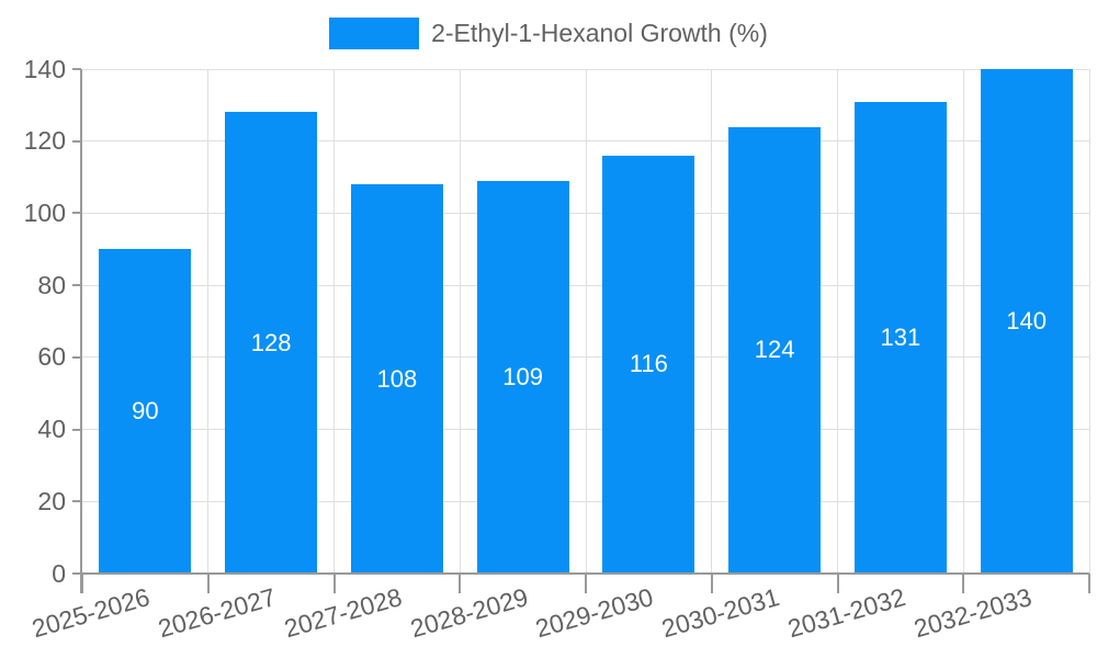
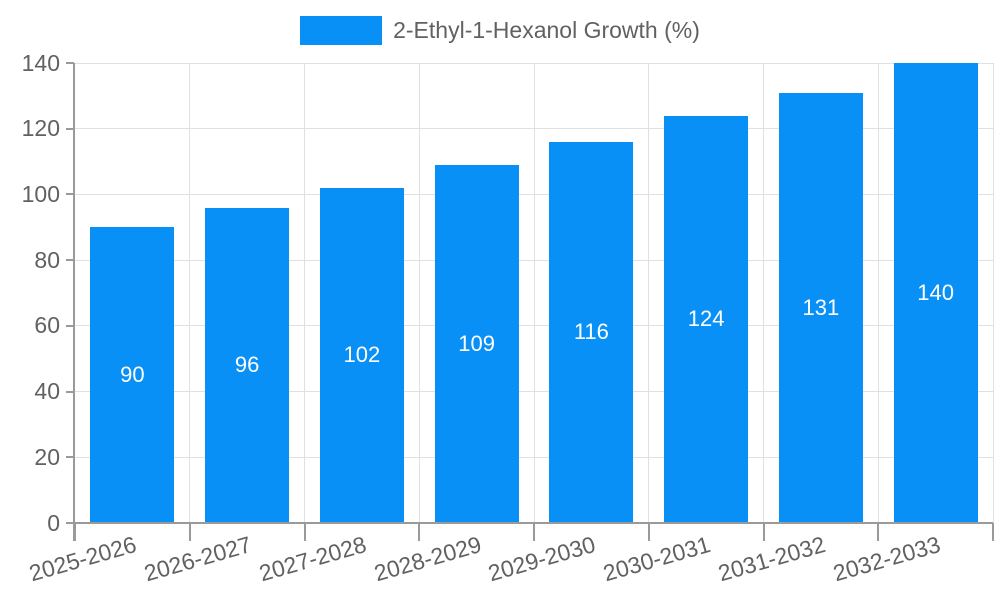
2026-2027: 128 -> 96
2027-2028: 108 -> 102
